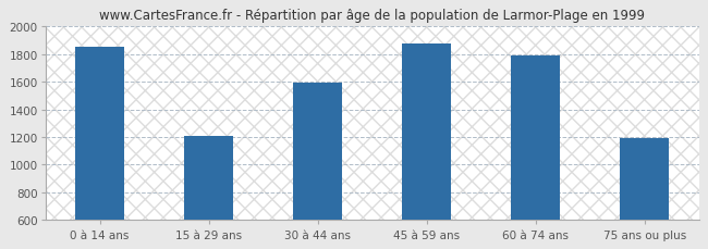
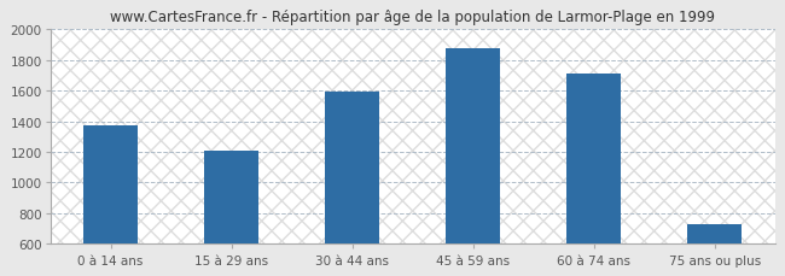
0 à 14 ans: 1850 -> 1370
60 à 74 ans: 1790 -> 1720
75 ans ou plus: 1190 -> 730
